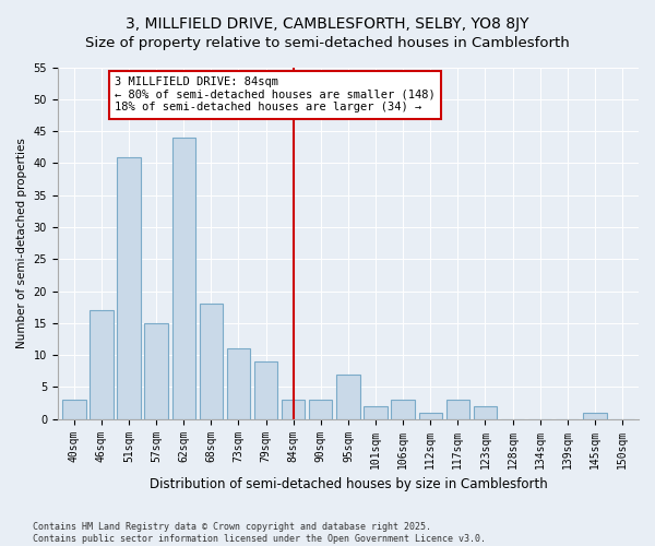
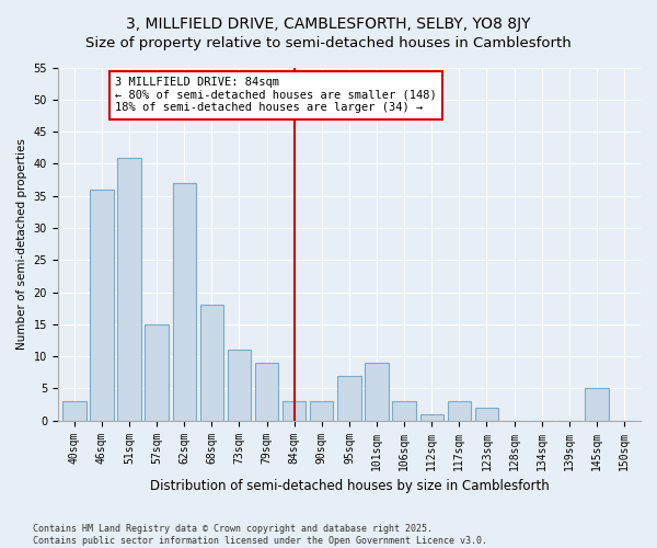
46sqm: 17 -> 36
62sqm: 44 -> 37
101sqm: 2 -> 9
145sqm: 1 -> 5
